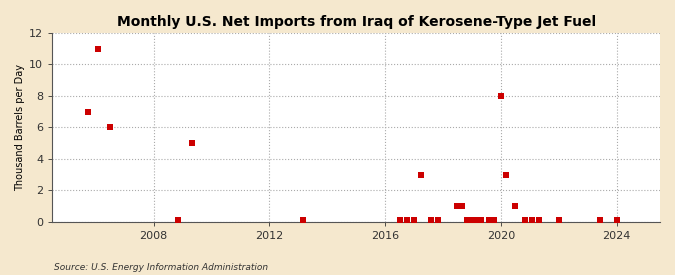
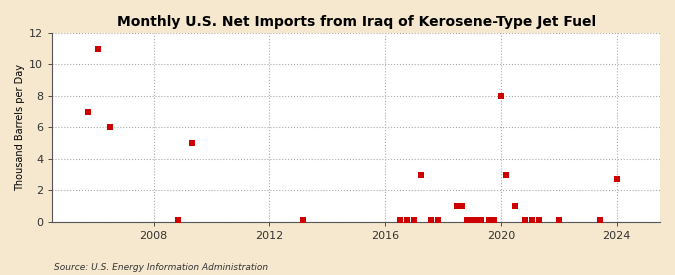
2024: 0.1 -> 2.7
